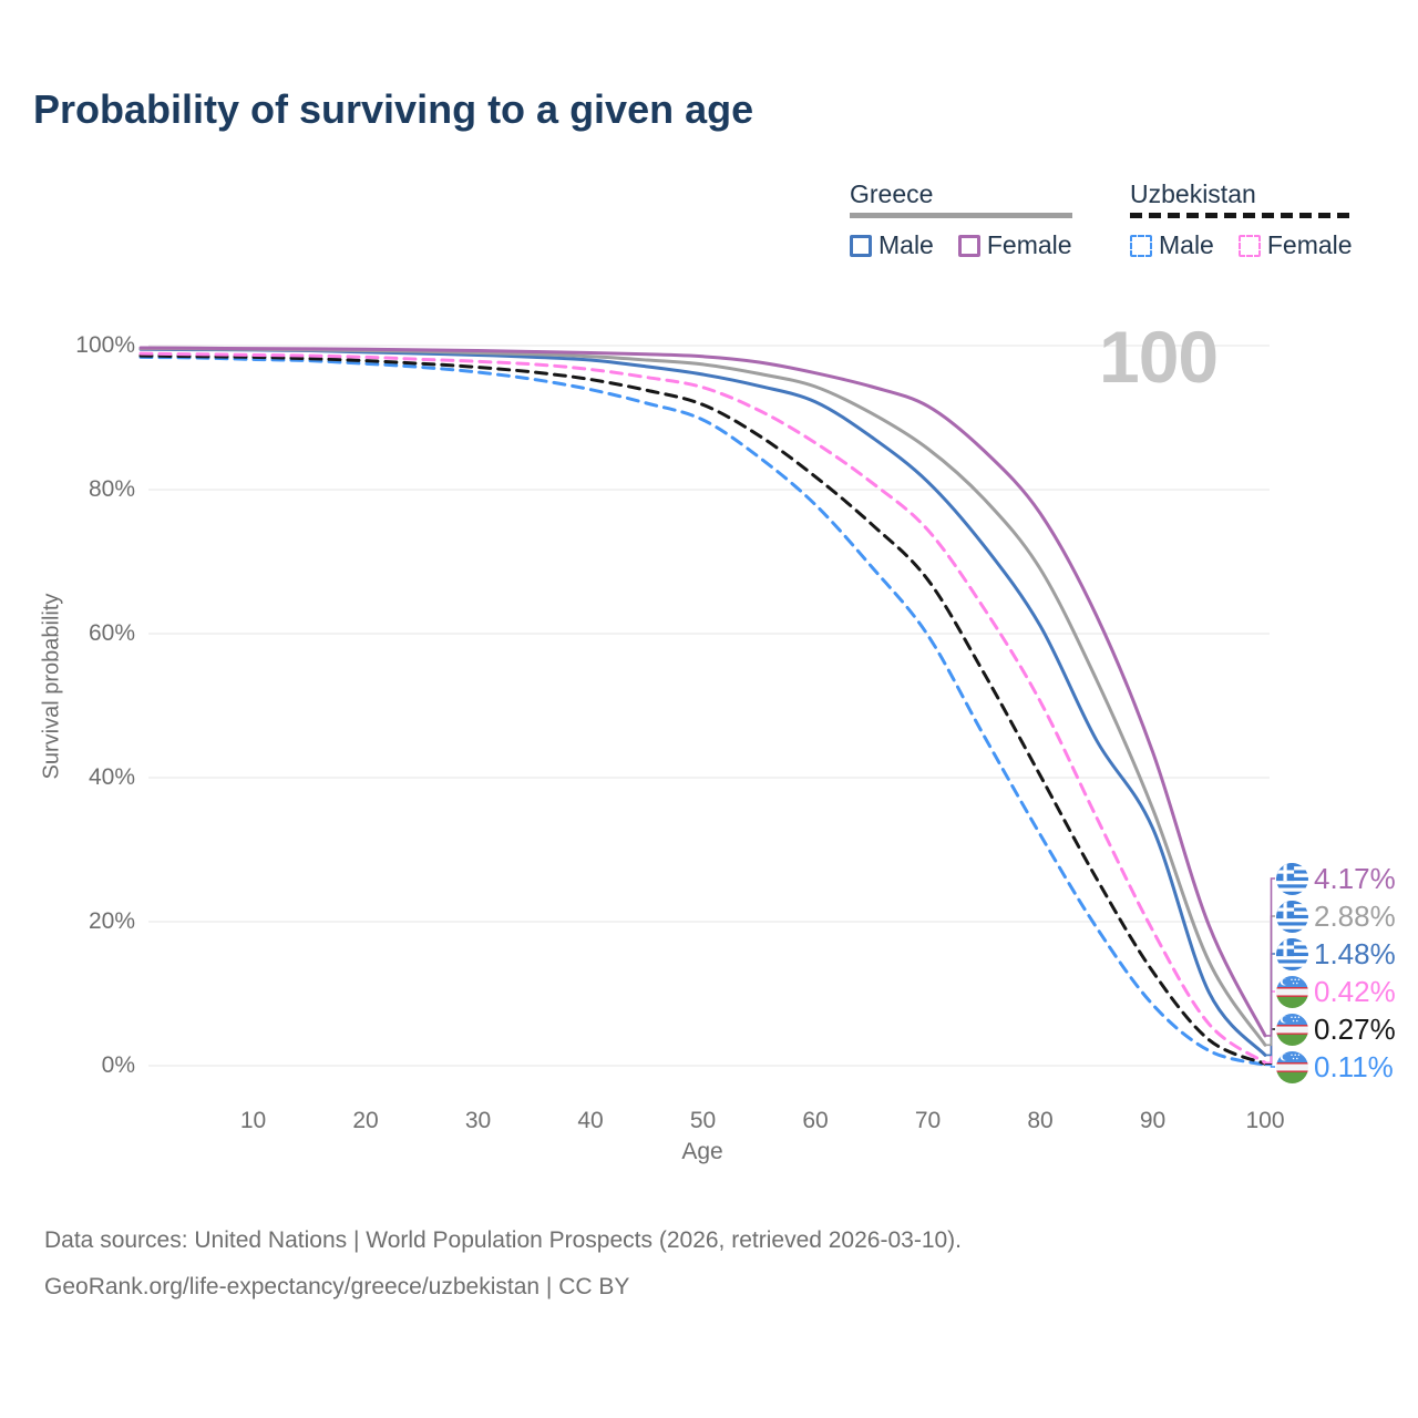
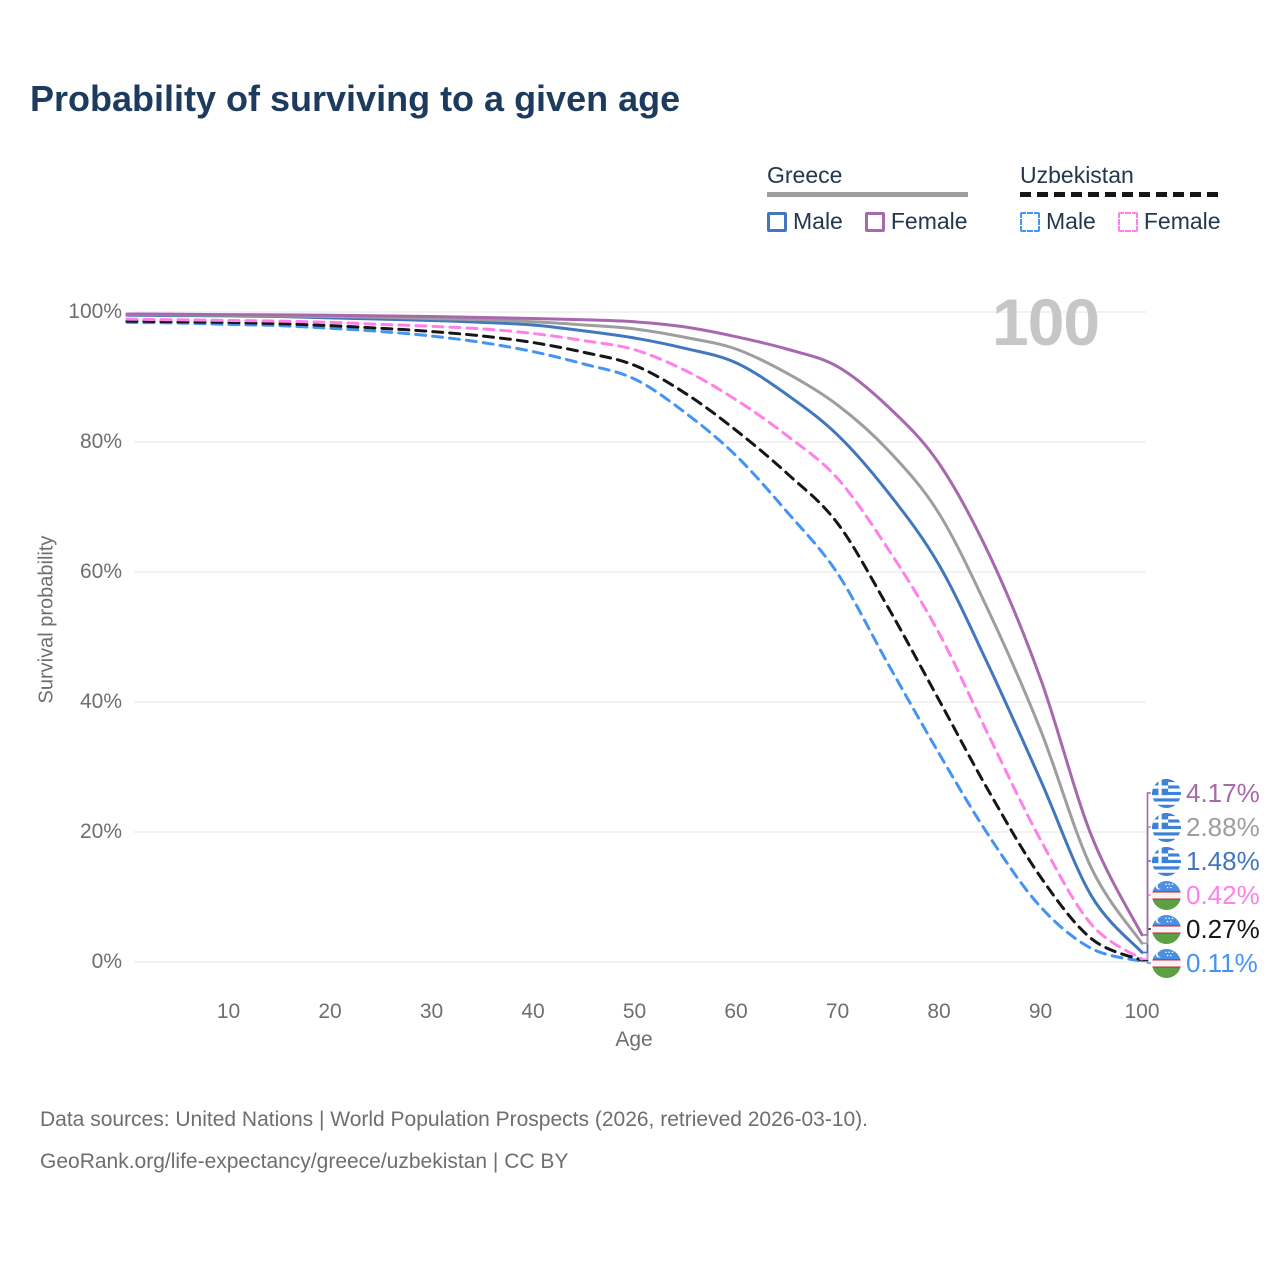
Greece Male/90: 33% -> 28%
